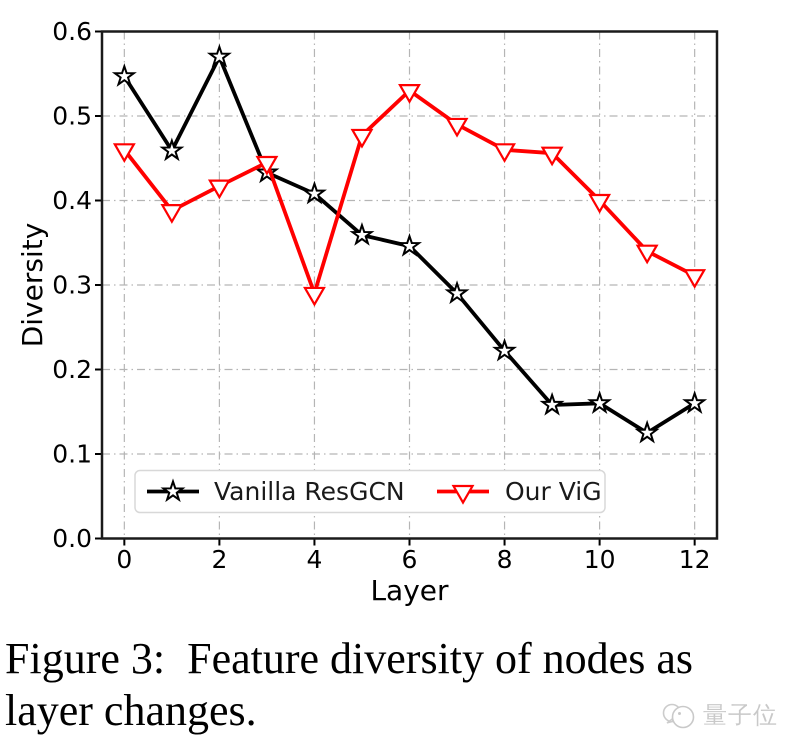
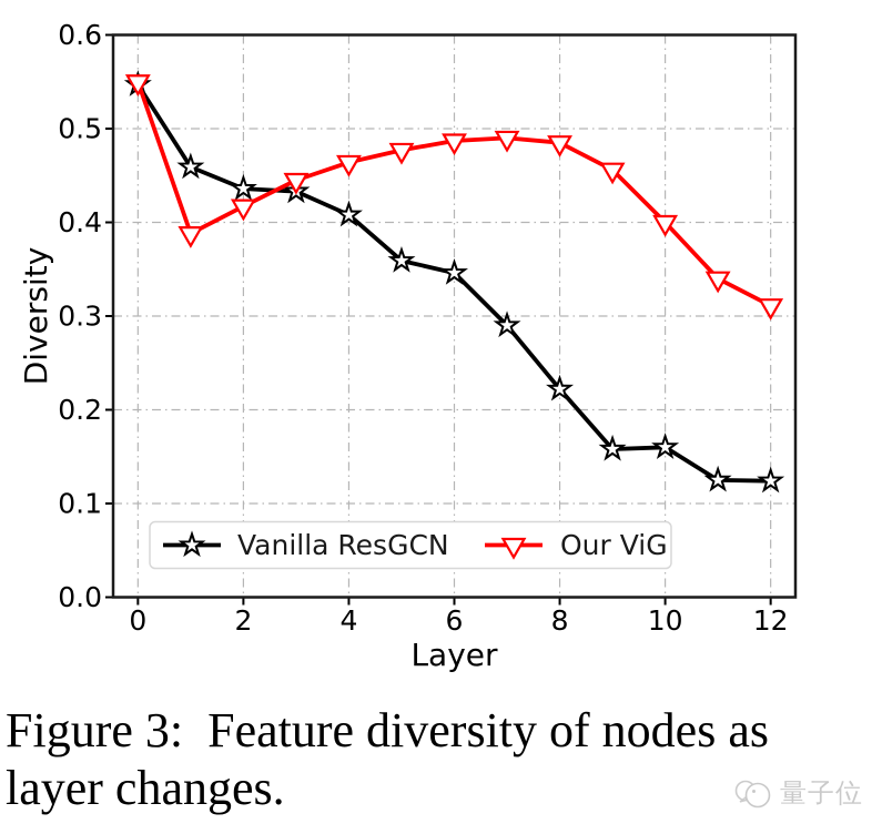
Our ViG/0: 0.46 -> 0.55
Vanilla ResGCN/2: 0.57 -> 0.44
Our ViG/4: 0.29 -> 0.46
Our ViG/6: 0.53 -> 0.49
Our ViG/8: 0.46 -> 0.48
Vanilla ResGCN/12: 0.16 -> 0.12
